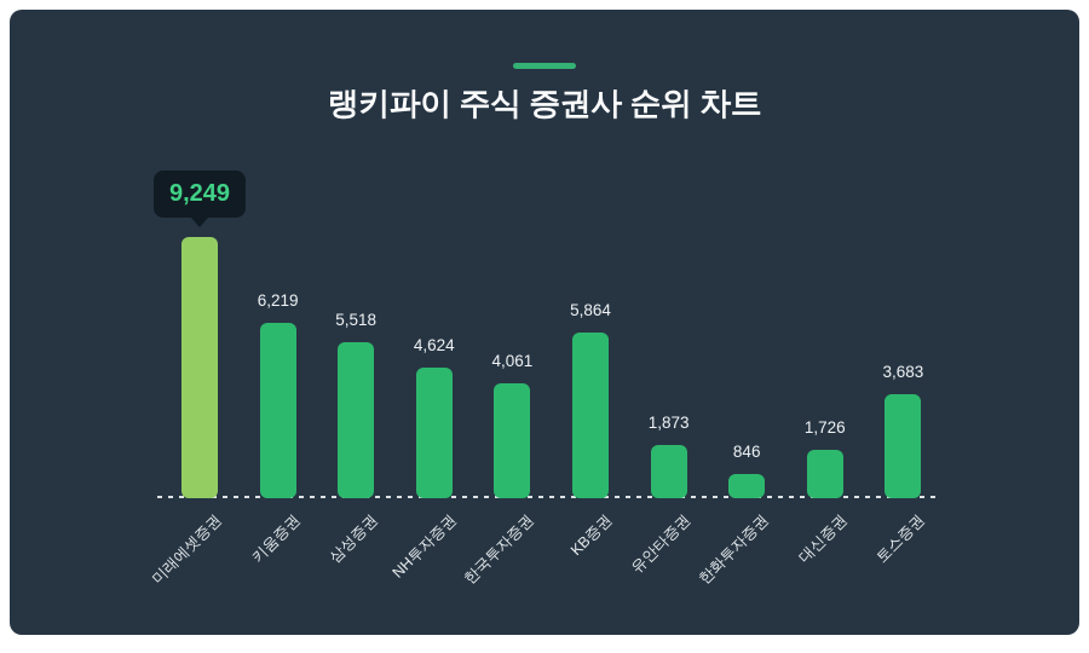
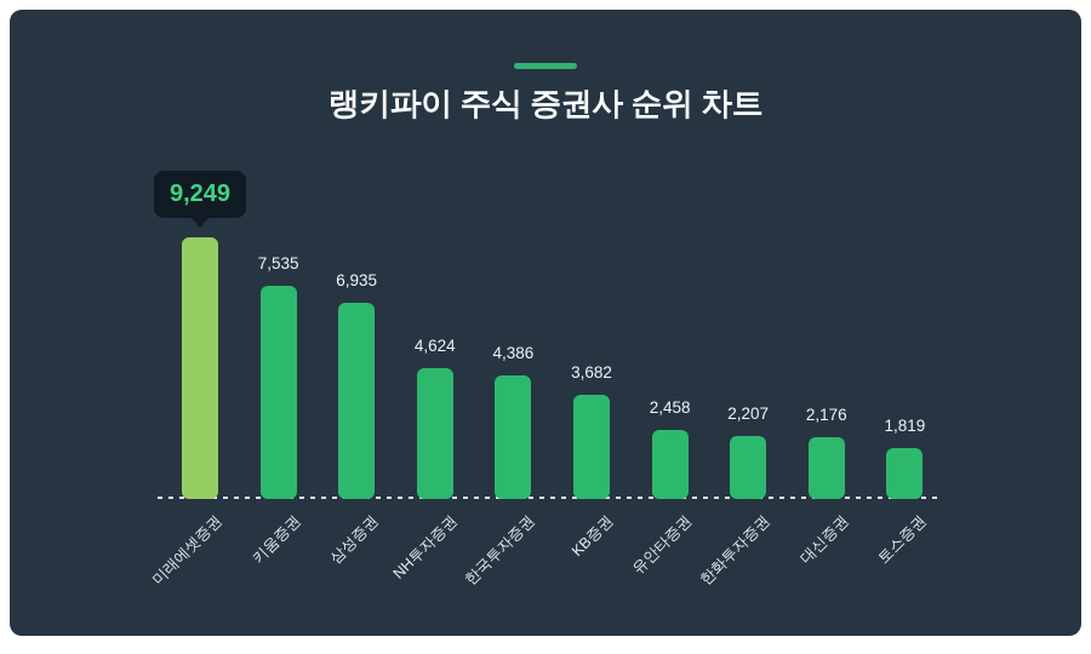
키움증권: 6,219 -> 7,535
삼성증권: 5,518 -> 6,935
한국투자증권: 4,061 -> 4,386
KB증권: 5,864 -> 3,682
유안타증권: 1,873 -> 2,458
한화투자증권: 846 -> 2,207
대신증권: 1,726 -> 2,176
토스증권: 3,683 -> 1,819
